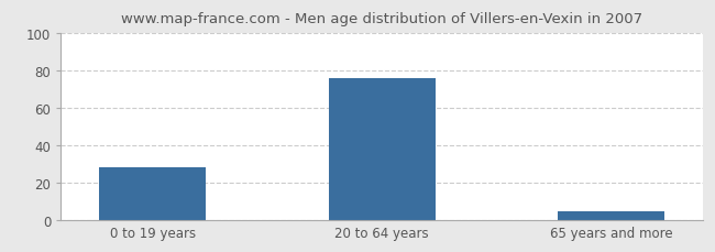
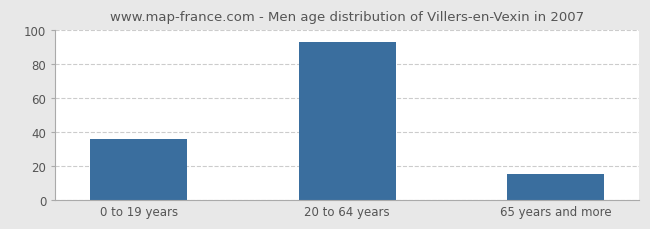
0 to 19 years: 28 -> 36
20 to 64 years: 76 -> 93
65 years and more: 5 -> 15
